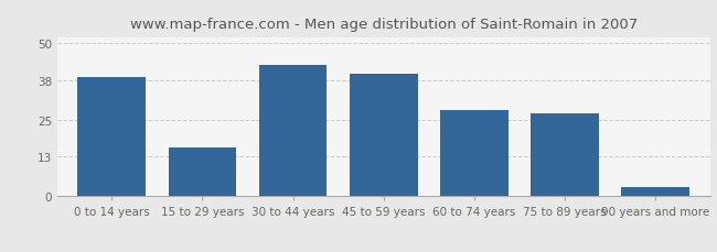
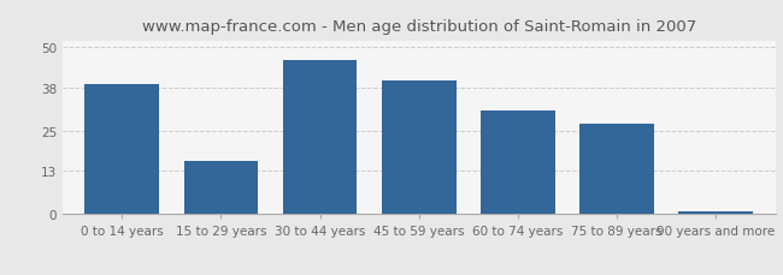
30 to 44 years: 43 -> 46
60 to 74 years: 28 -> 31
90 years and more: 3 -> 1
